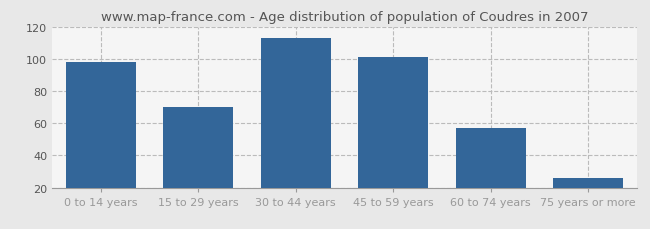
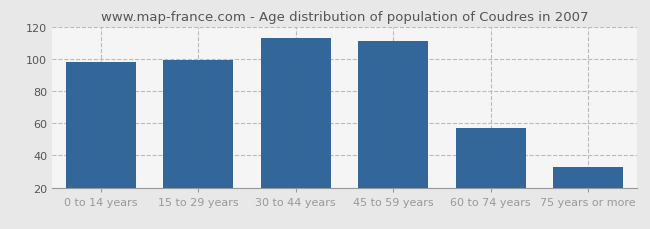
15 to 29 years: 70 -> 99
45 to 59 years: 101 -> 111
75 years or more: 26 -> 33
